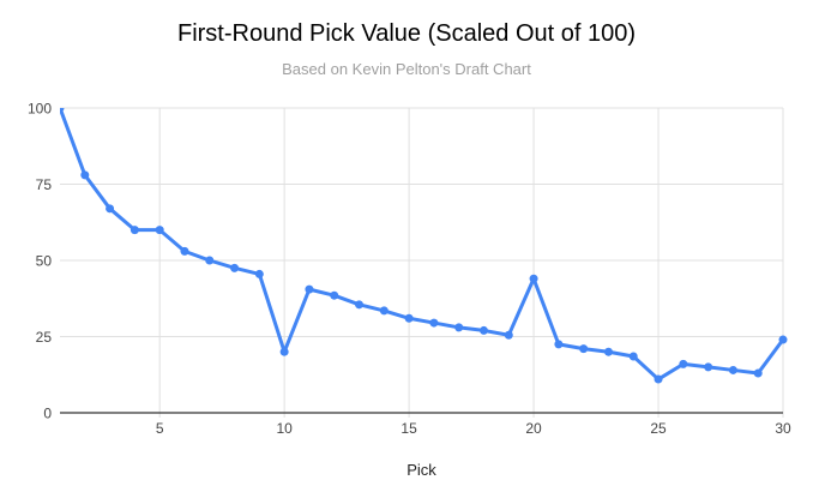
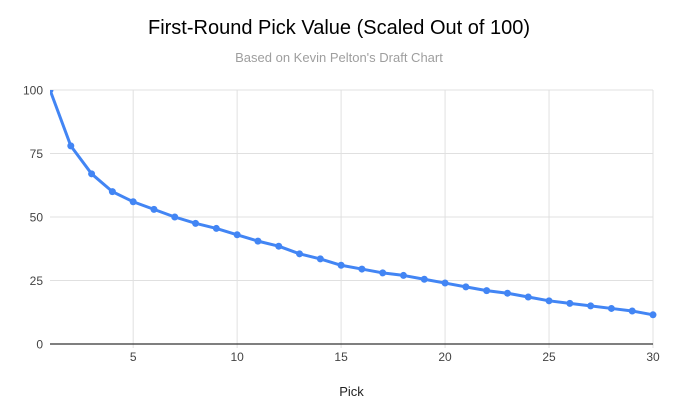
5: 60 -> 56
10: 20 -> 43
20: 44 -> 24
25: 11 -> 17
30: 24 -> 12
